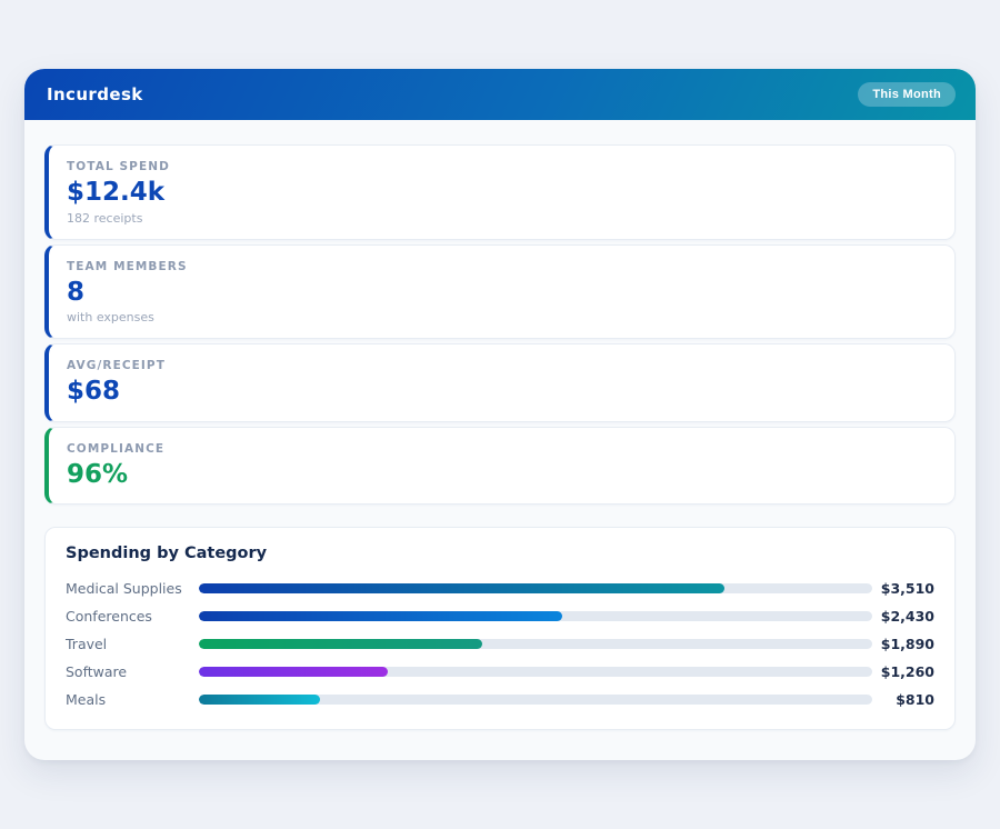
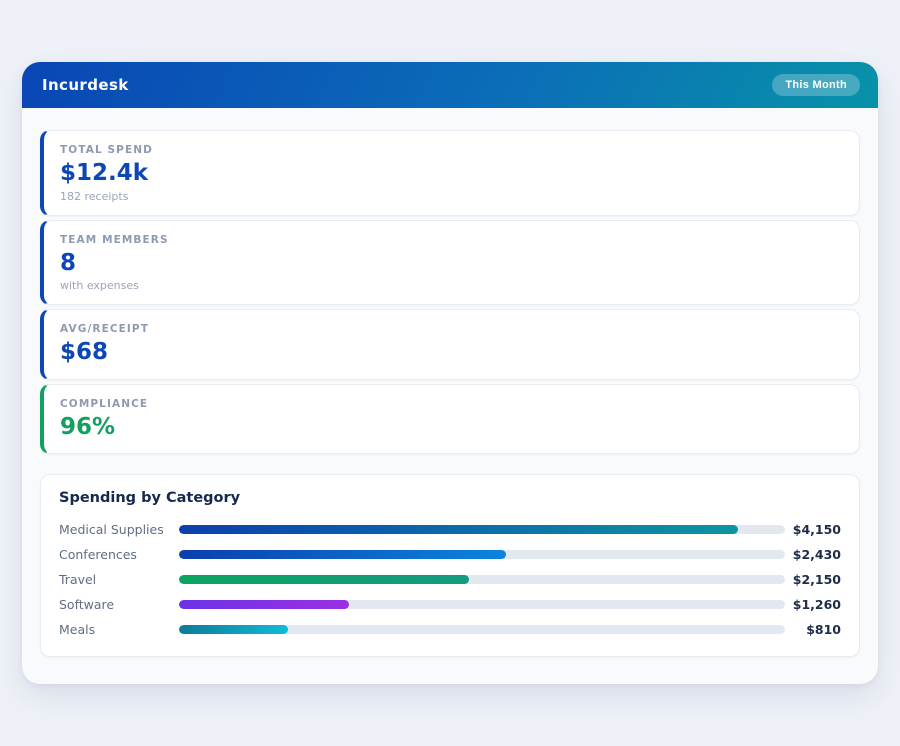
Medical Supplies: $3,510 -> $4,150
Travel: $1,890 -> $2,150
